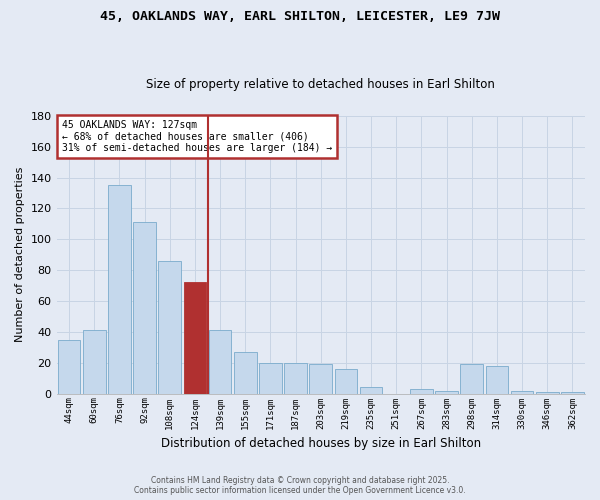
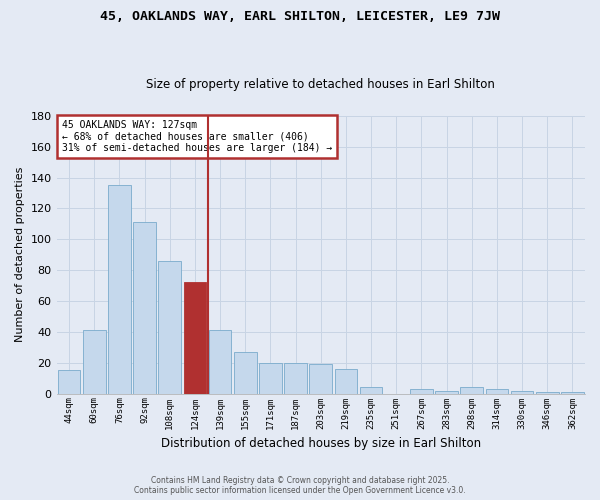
44sqm: 35 -> 15
298sqm: 19 -> 4
314sqm: 18 -> 3
